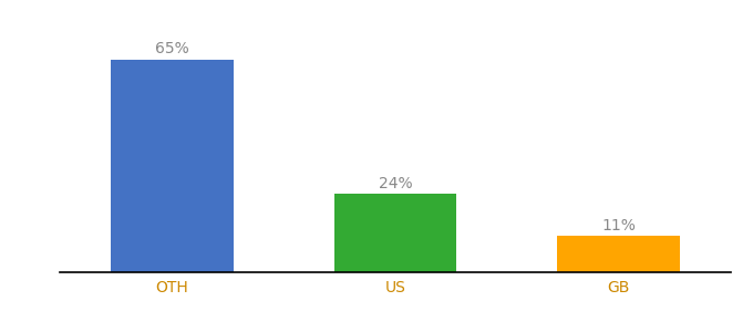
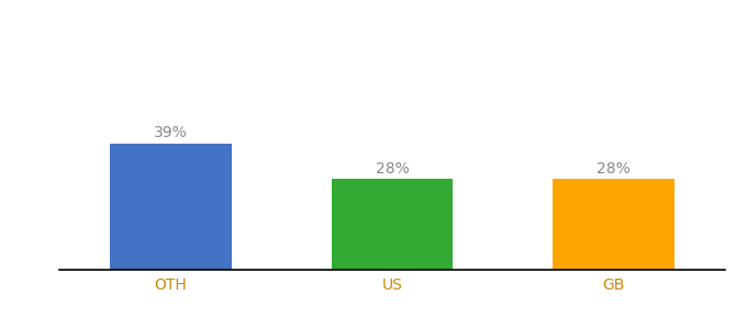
OTH: 65% -> 39%
US: 24% -> 28%
GB: 11% -> 28%
